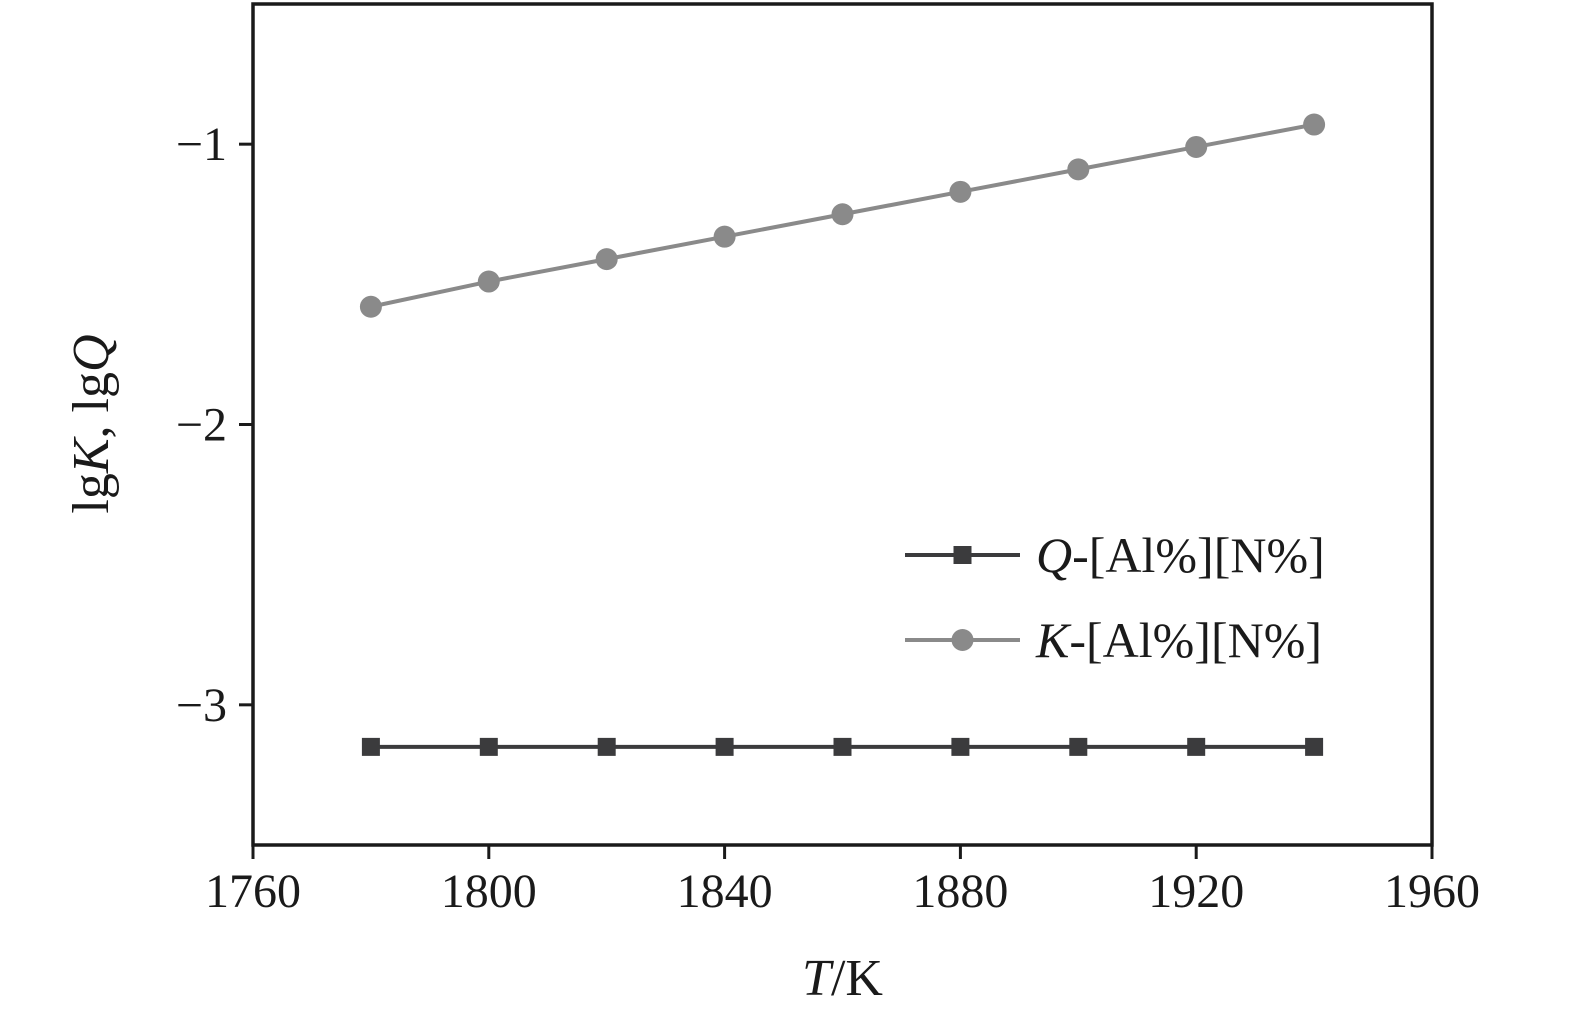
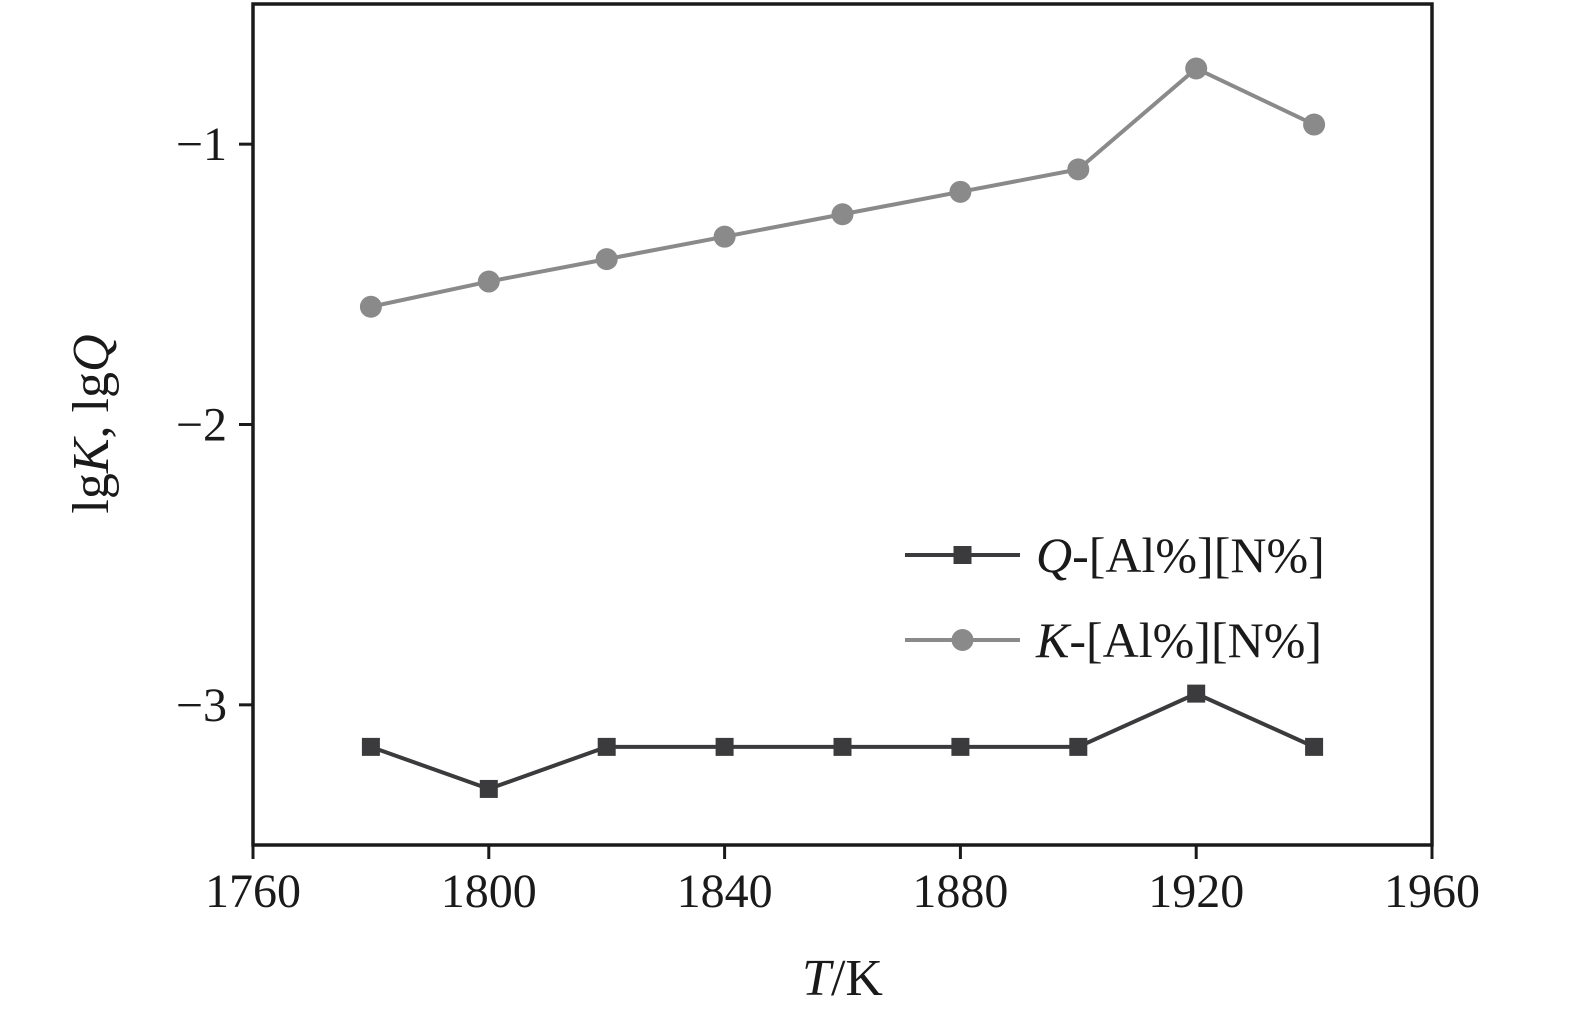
Q-[Al%][N%]/1800: -3.15 -> -3.30
Q-[Al%][N%]/1920: -3.15 -> -2.96
K-[Al%][N%]/1920: -1.01 -> -0.73
